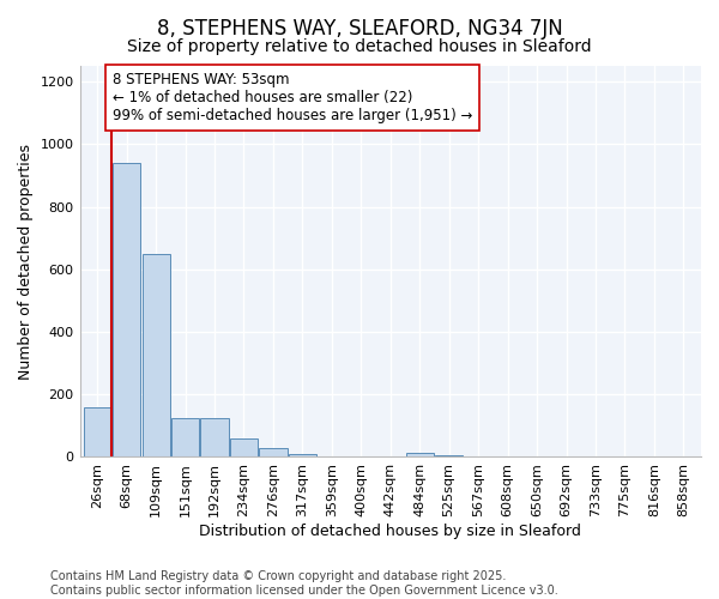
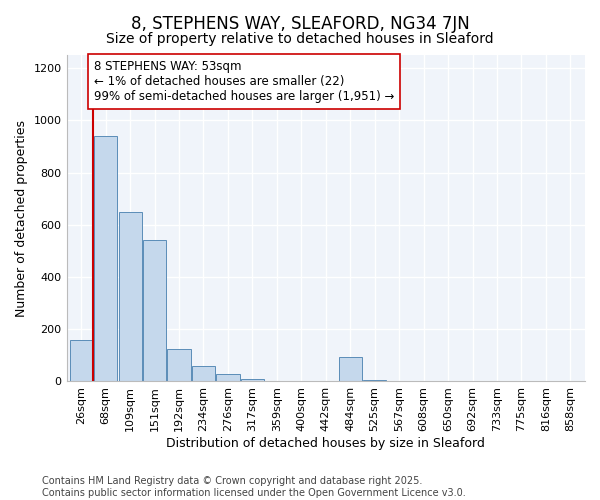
151sqm: 125 -> 540
484sqm: 13 -> 95
